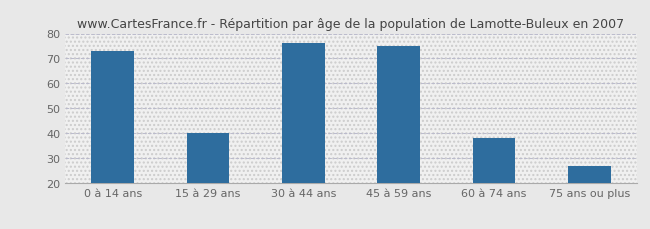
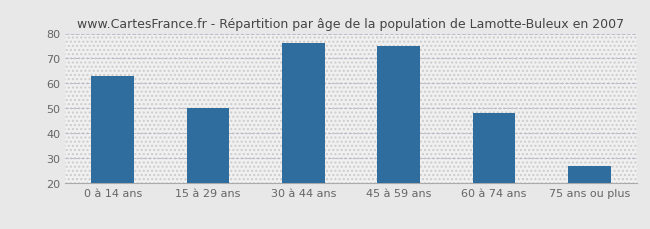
0 à 14 ans: 73 -> 63
15 à 29 ans: 40 -> 50
60 à 74 ans: 38 -> 48
